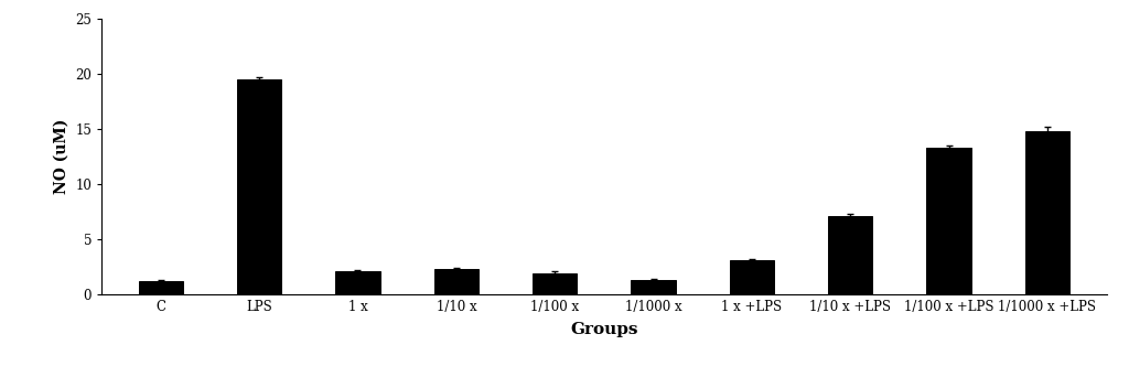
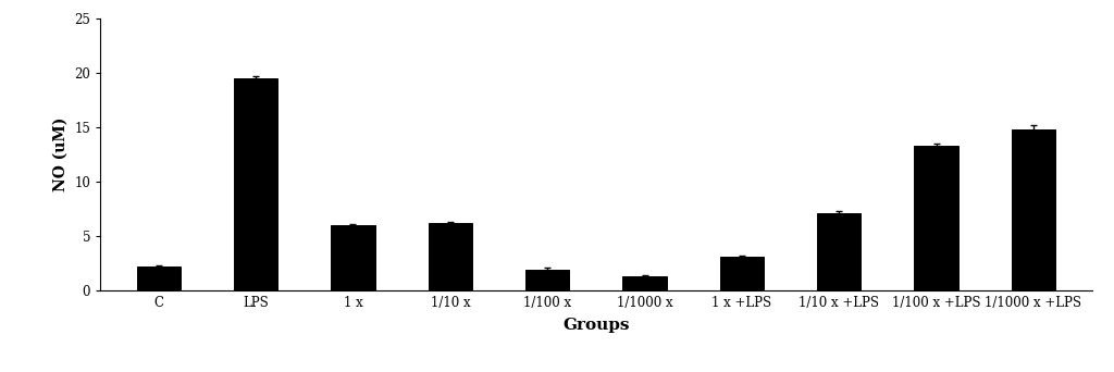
C: 1.2 -> 2.2
1 x: 2.1 -> 6.0
1/10 x: 2.3 -> 6.2
